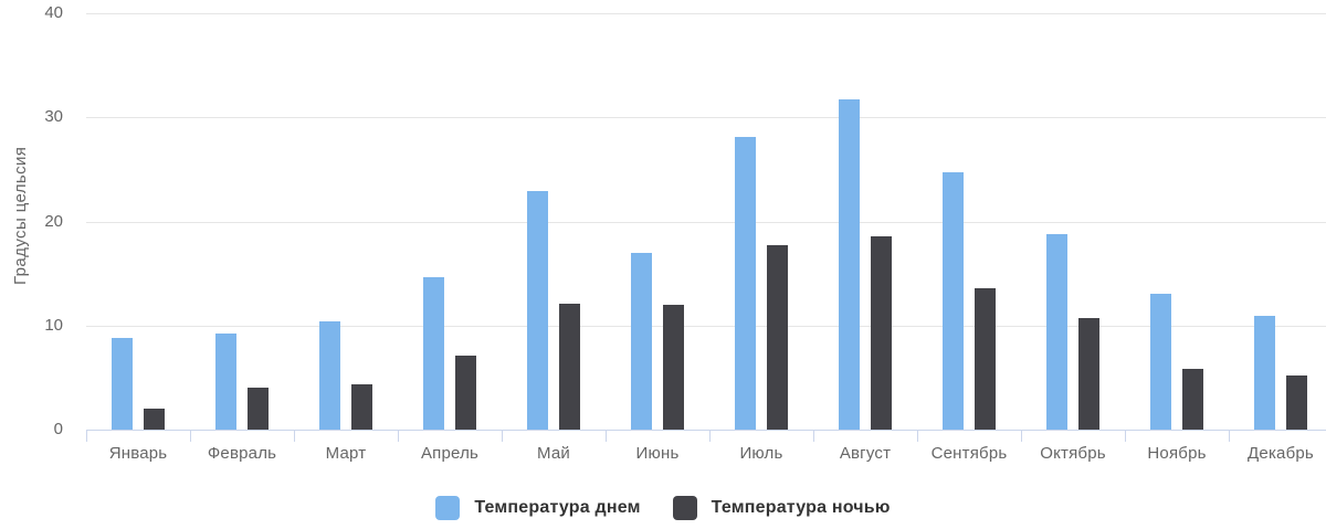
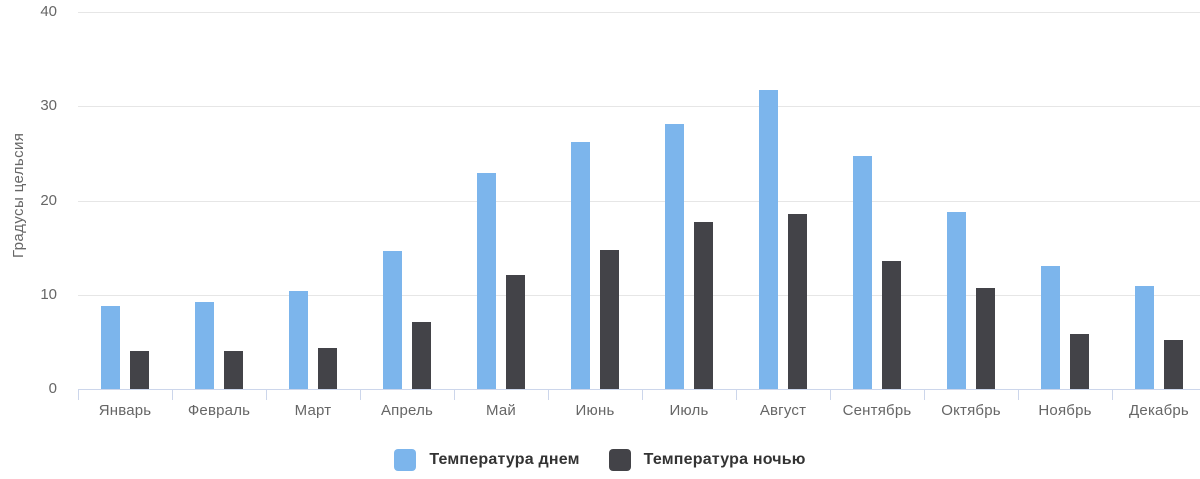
Температура ночью/Январь: 2 -> 4
Температура днем/Июнь: 17 -> 26
Температура ночью/Июнь: 12 -> 15
